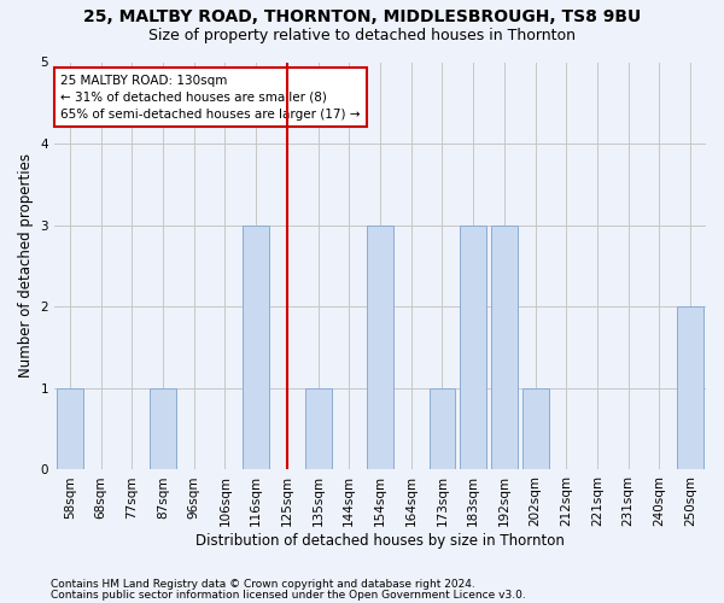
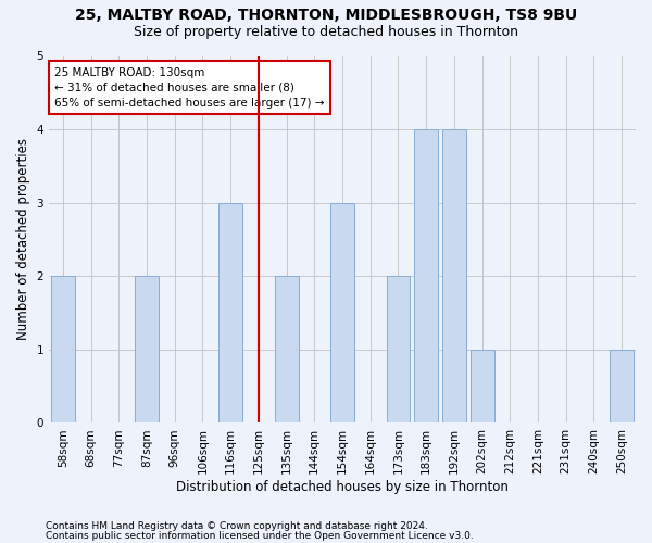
58sqm: 1 -> 2
87sqm: 1 -> 2
135sqm: 1 -> 2
173sqm: 1 -> 2
183sqm: 3 -> 4
192sqm: 3 -> 4
250sqm: 2 -> 1
